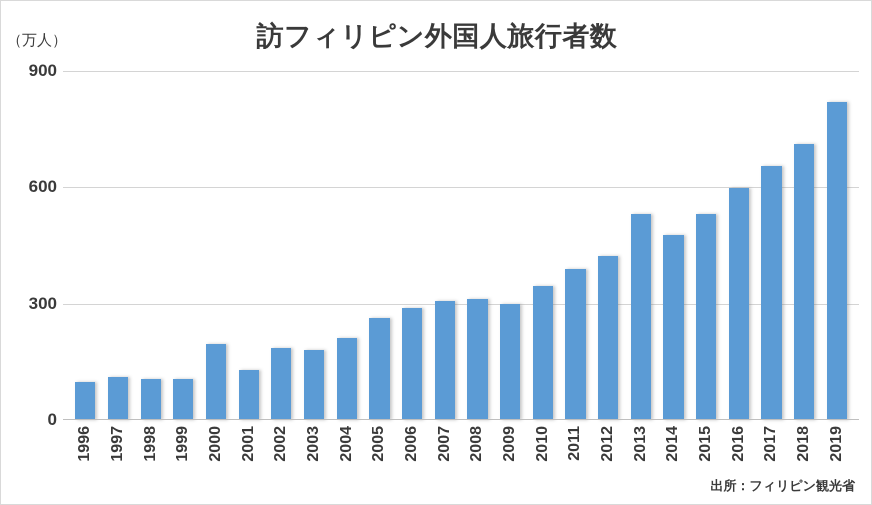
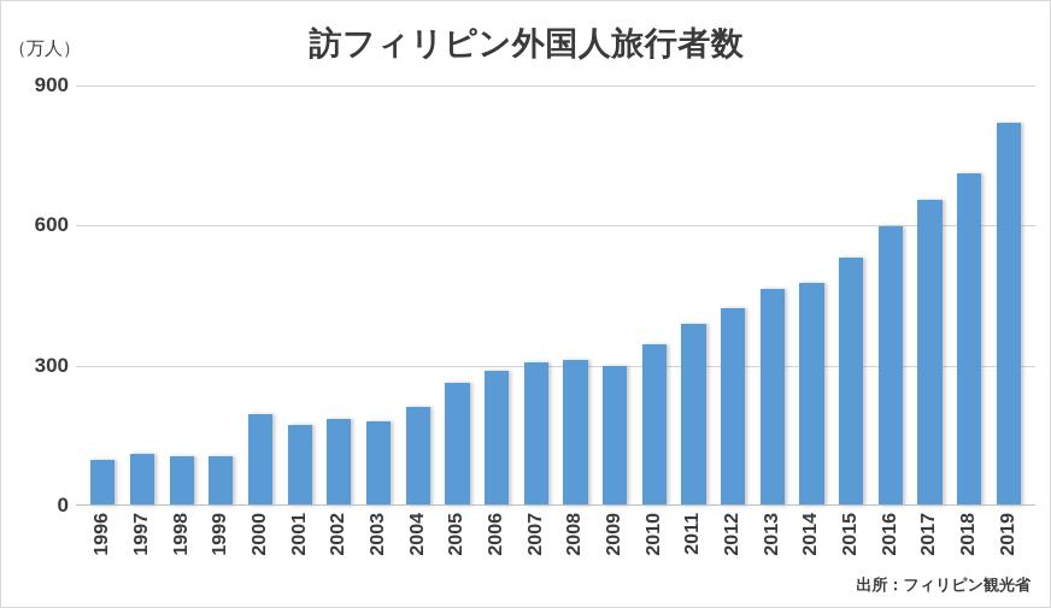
2001: 130 -> 170
2013: 530 -> 460
